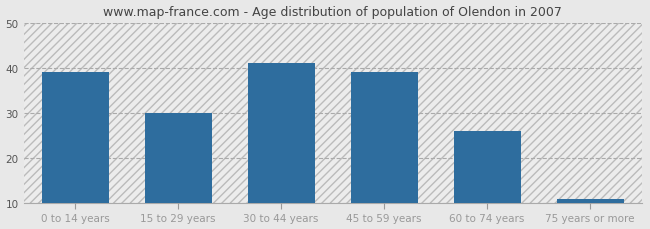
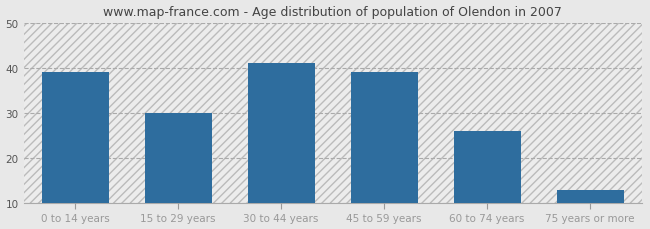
75 years or more: 11 -> 13
